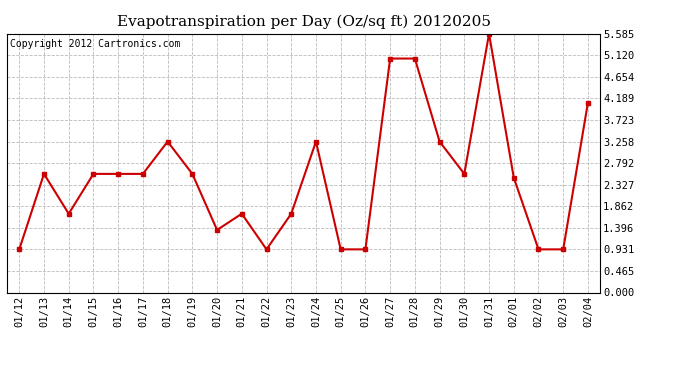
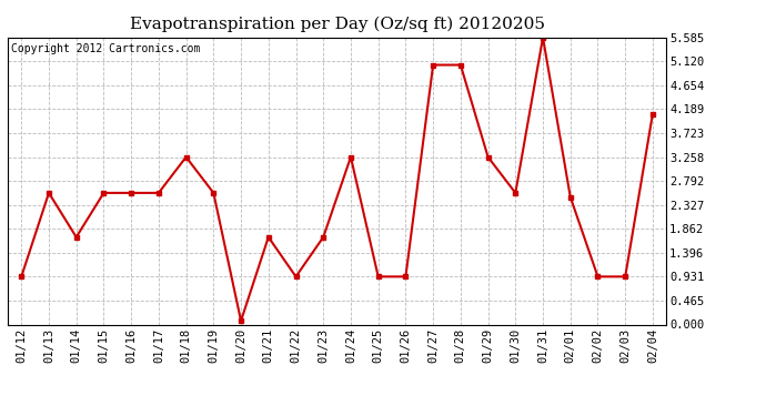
01/20: 1.35 -> 0.07
